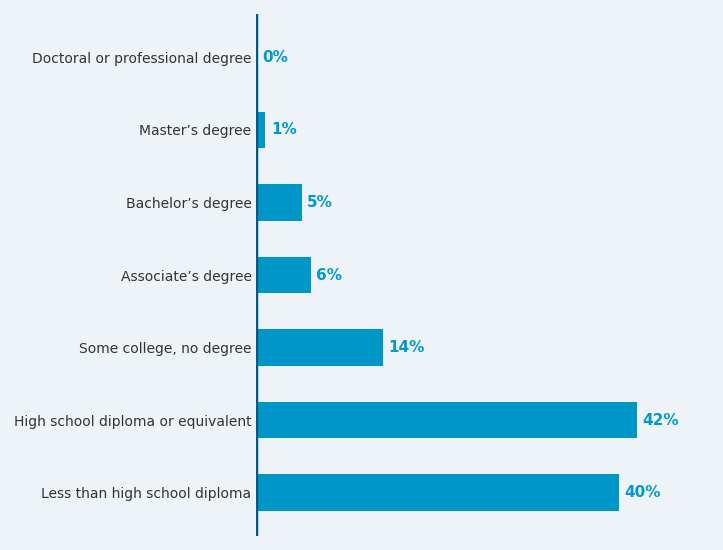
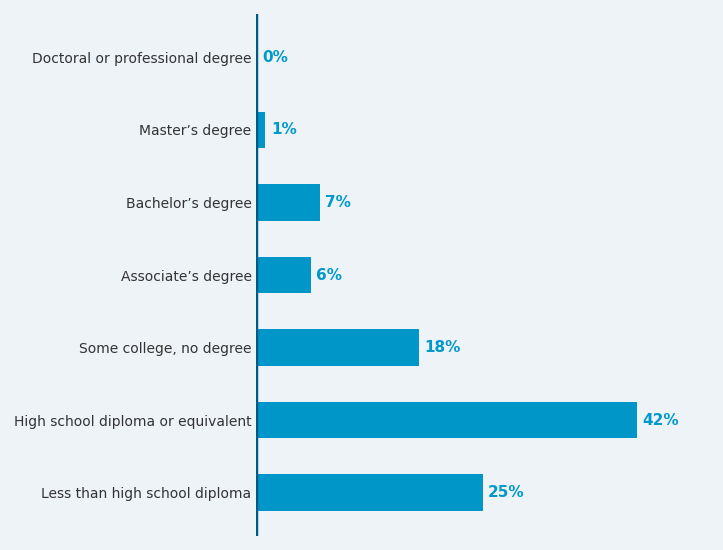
Bachelor’s degree: 5% -> 7%
Some college, no degree: 14% -> 18%
Less than high school diploma: 40% -> 25%
